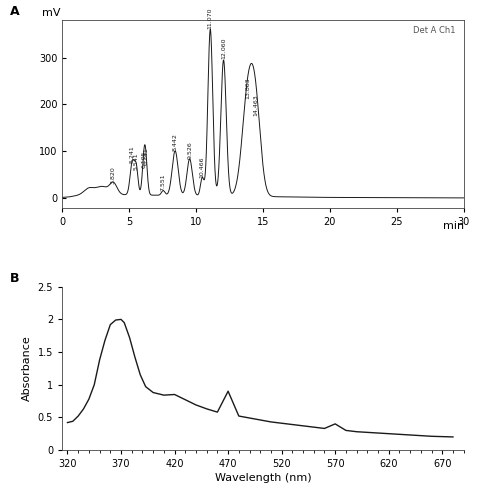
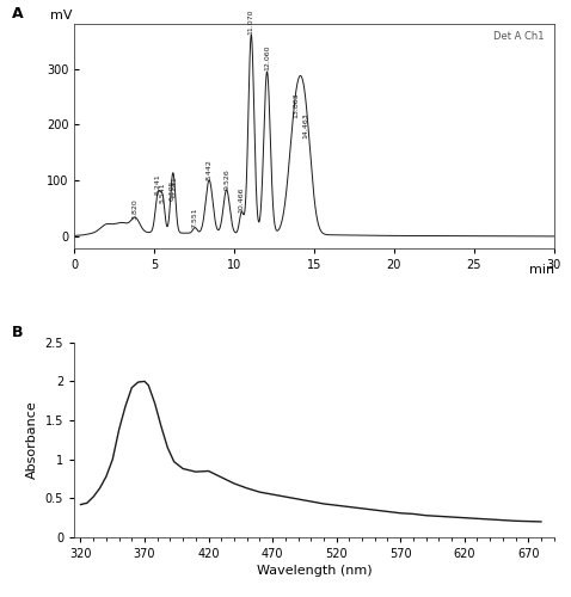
470: 0.90 -> 0.55
570: 0.40 -> 0.31
